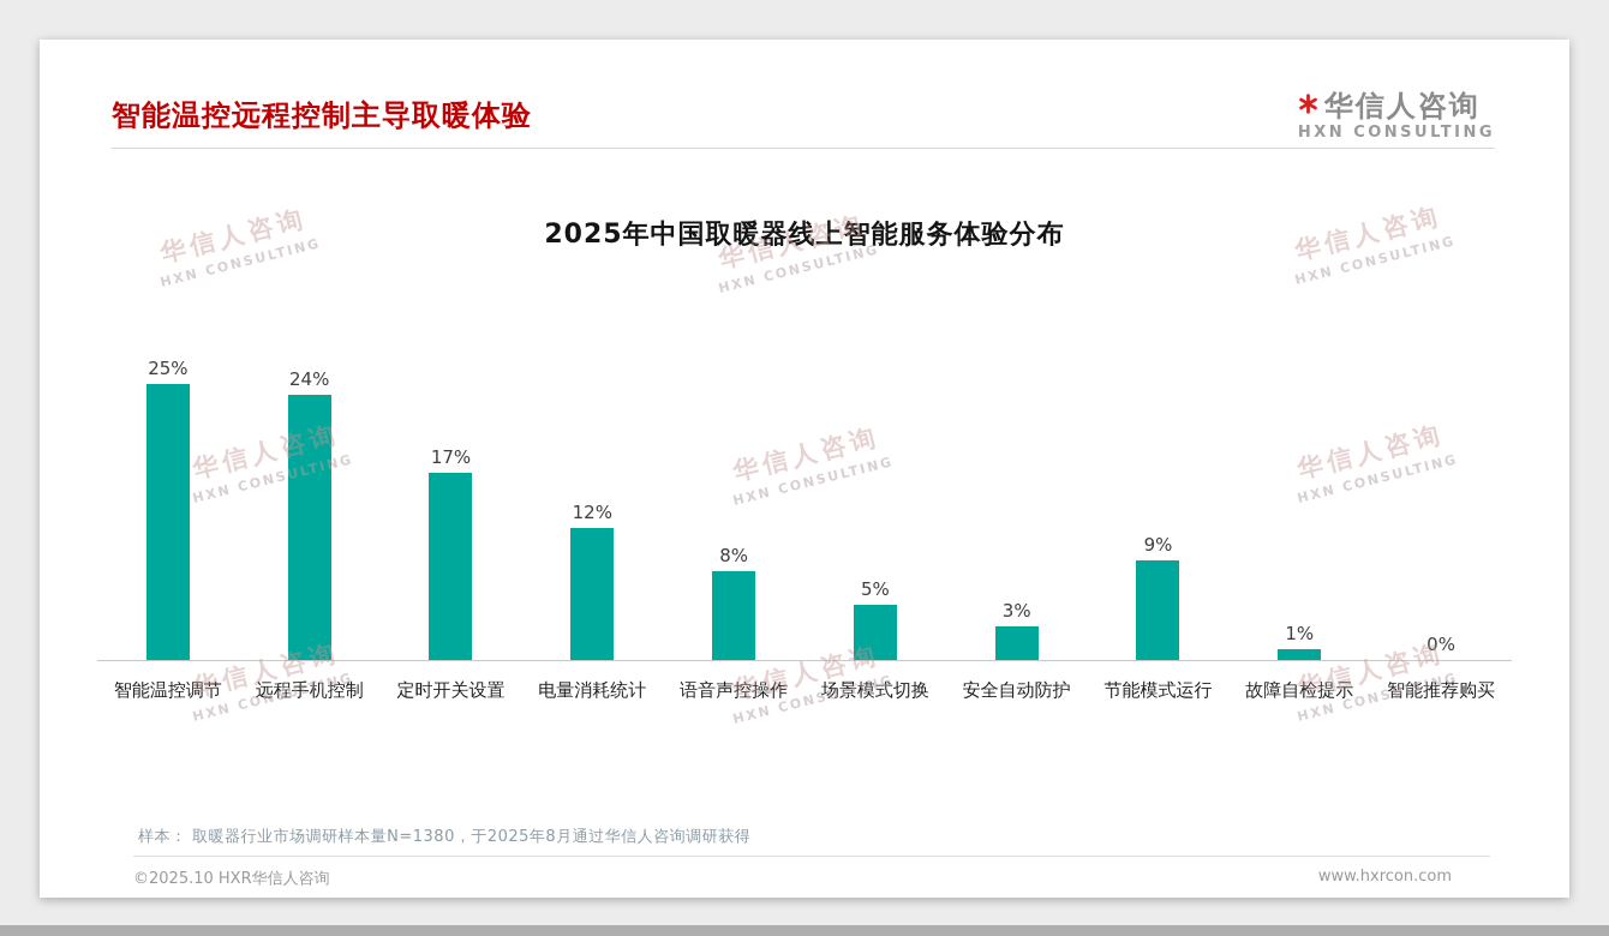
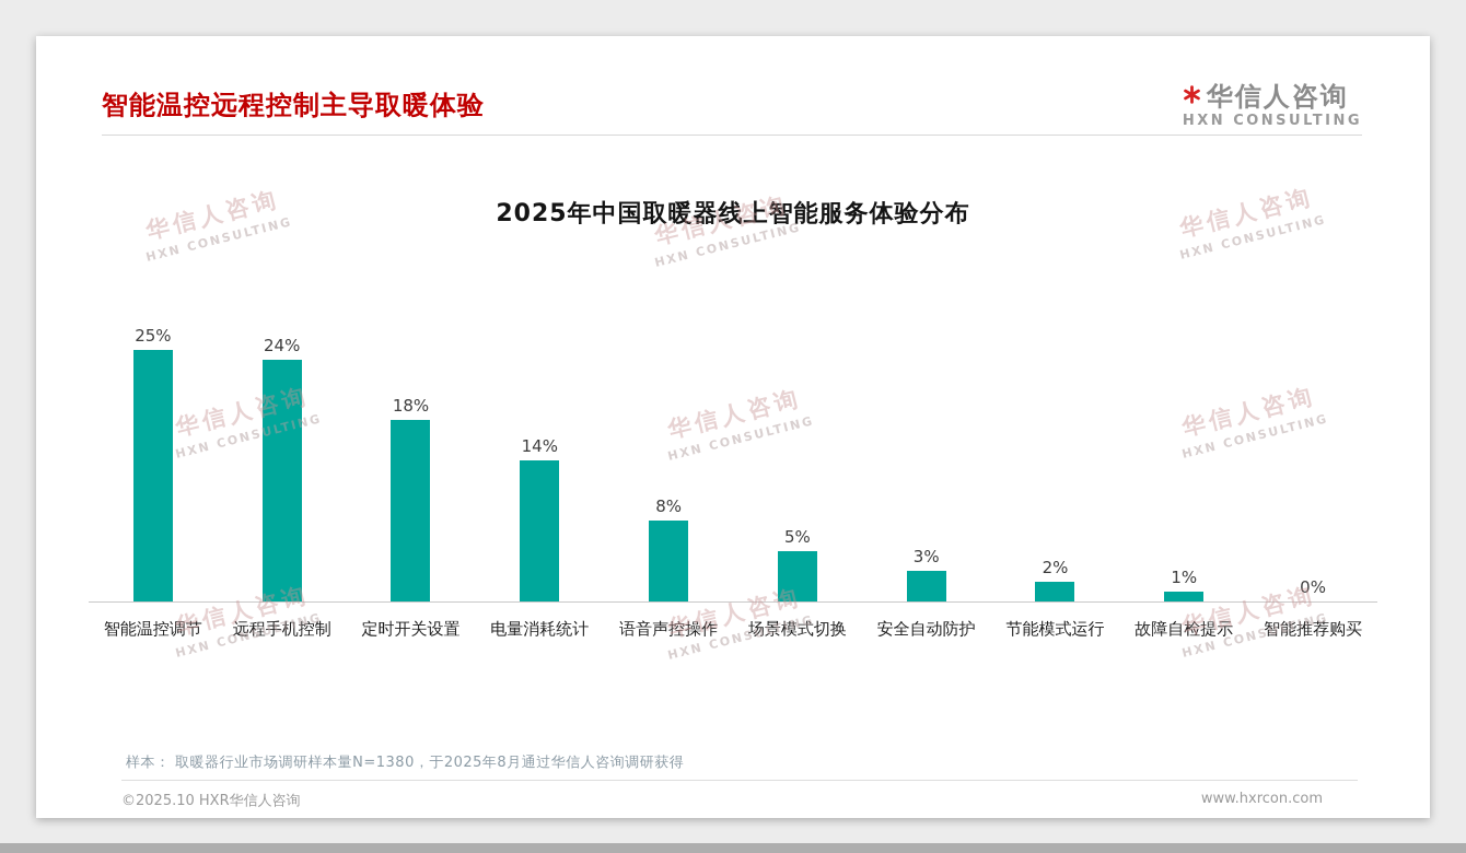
定时开关设置: 17% -> 18%
电量消耗统计: 12% -> 14%
节能模式运行: 9% -> 2%
